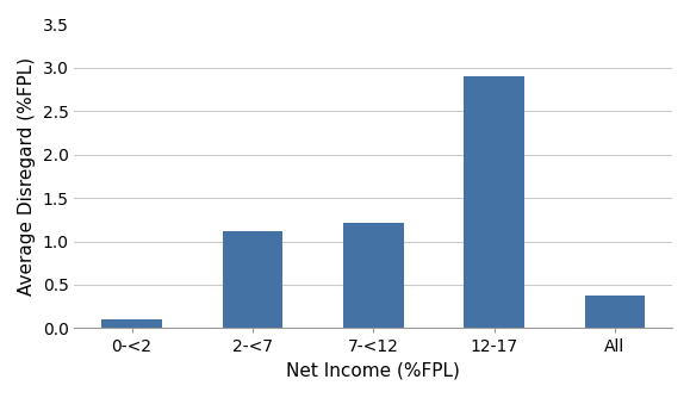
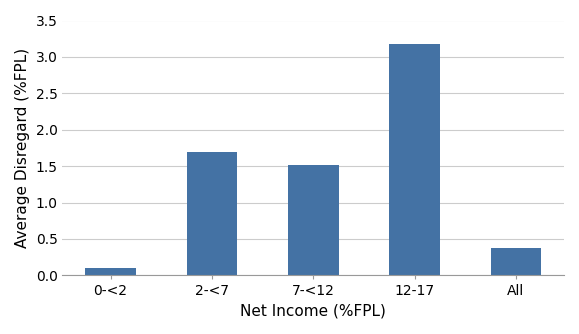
2-<7: 1.12 -> 1.70
7-<12: 1.22 -> 1.51
12-17: 2.90 -> 3.18
